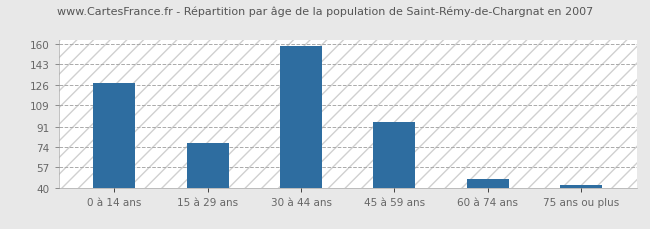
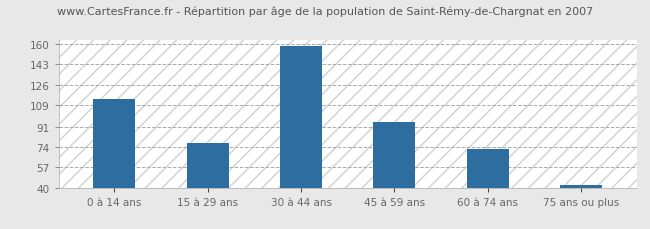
0 à 14 ans: 127 -> 114
60 à 74 ans: 47 -> 72
